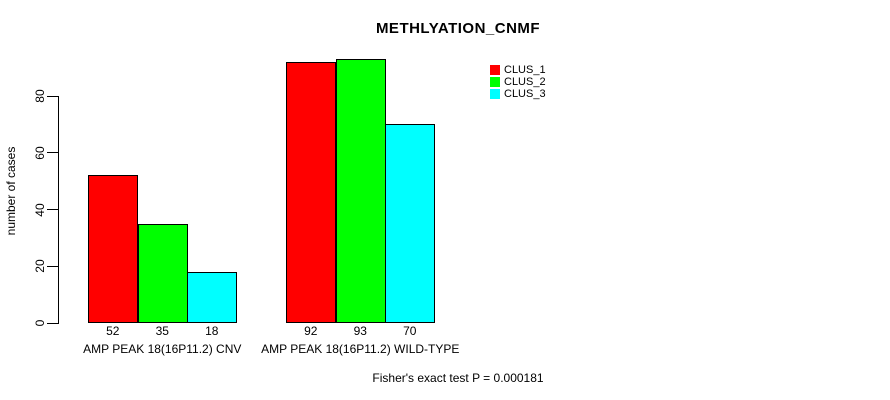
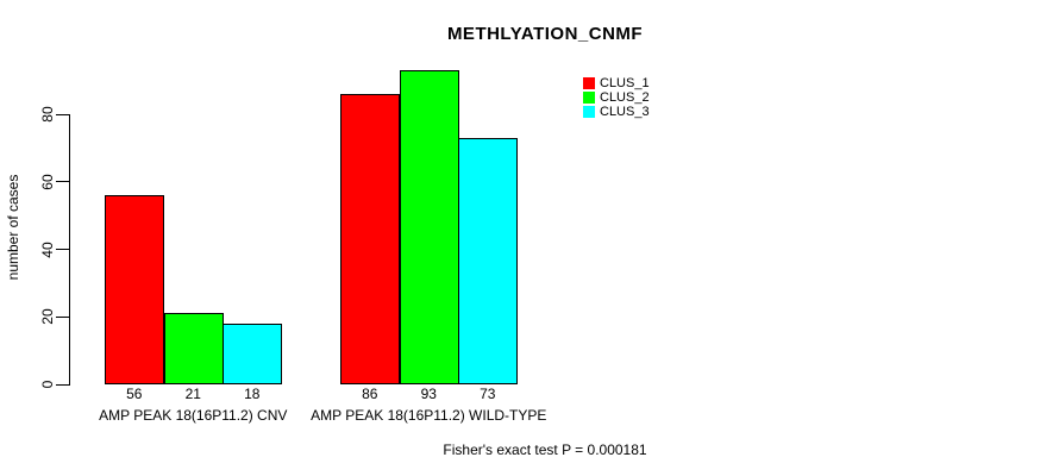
CLUS_1/AMP PEAK 18(16P11.2) CNV: 52 -> 56
CLUS_2/AMP PEAK 18(16P11.2) CNV: 35 -> 21
CLUS_1/AMP PEAK 18(16P11.2) WILD-TYPE: 92 -> 86
CLUS_3/AMP PEAK 18(16P11.2) WILD-TYPE: 70 -> 73
